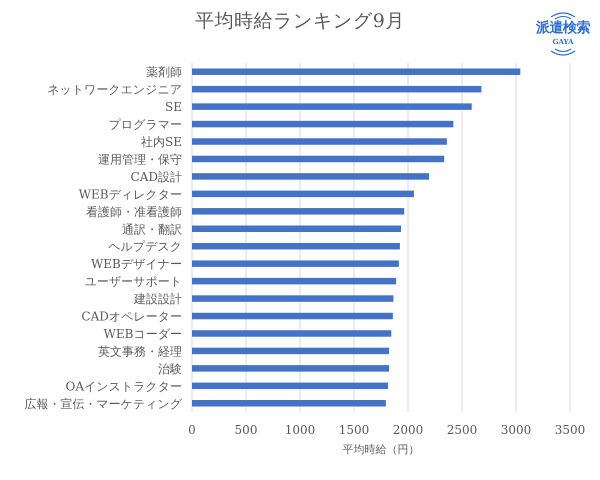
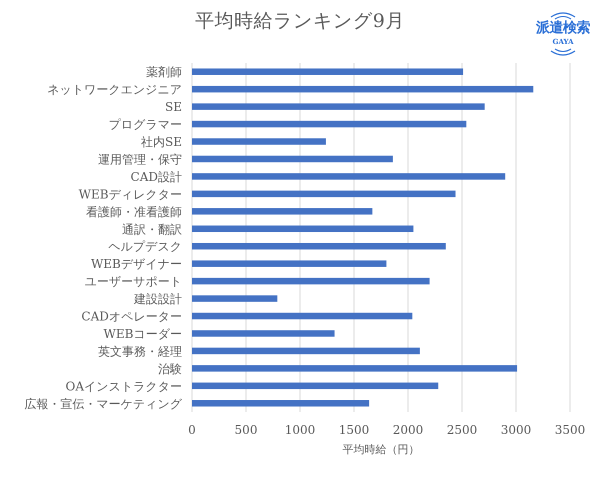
薬剤師: 3040 -> 2510
ネットワークエンジニア: 2680 -> 3160
SE: 2590 -> 2710
プログラマー: 2420 -> 2540
社内SE: 2360 -> 1240
運用管理・保守: 2340 -> 1860
CAD設計: 2200 -> 2900
WEBディレクター: 2060 -> 2440
看護師・准看護師: 1960 -> 1670
通訳・翻訳: 1940 -> 2050
ヘルプデスク: 1920 -> 2350
WEBデザイナー: 1920 -> 1800
ユーザーサポート: 1890 -> 2200
建設設計: 1860 -> 790
CADオペレーター: 1860 -> 2040
WEBコーダー: 1840 -> 1320
英文事務・経理: 1820 -> 2110
治験: 1820 -> 3010
OAインストラクター: 1820 -> 2280
広報・宣伝・マーケティング: 1800 -> 1640
